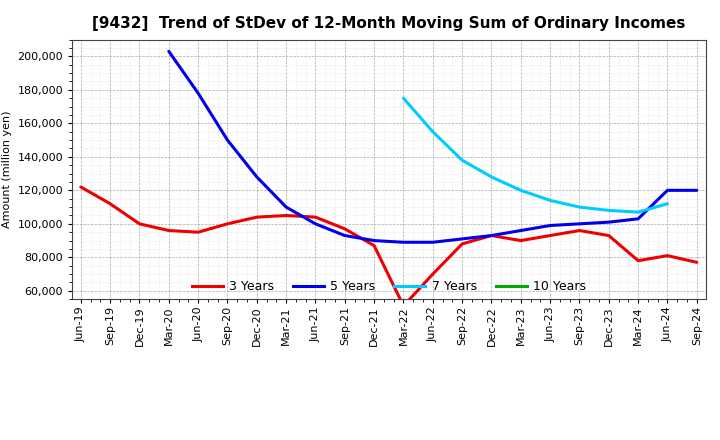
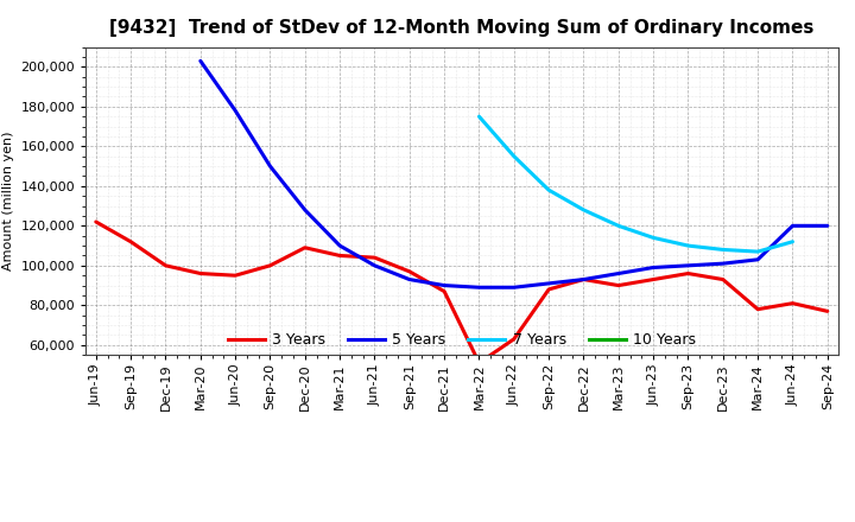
3 Years/Dec-20: 104,000 -> 109,000
3 Years/Jun-22: 70,000 -> 63,000
